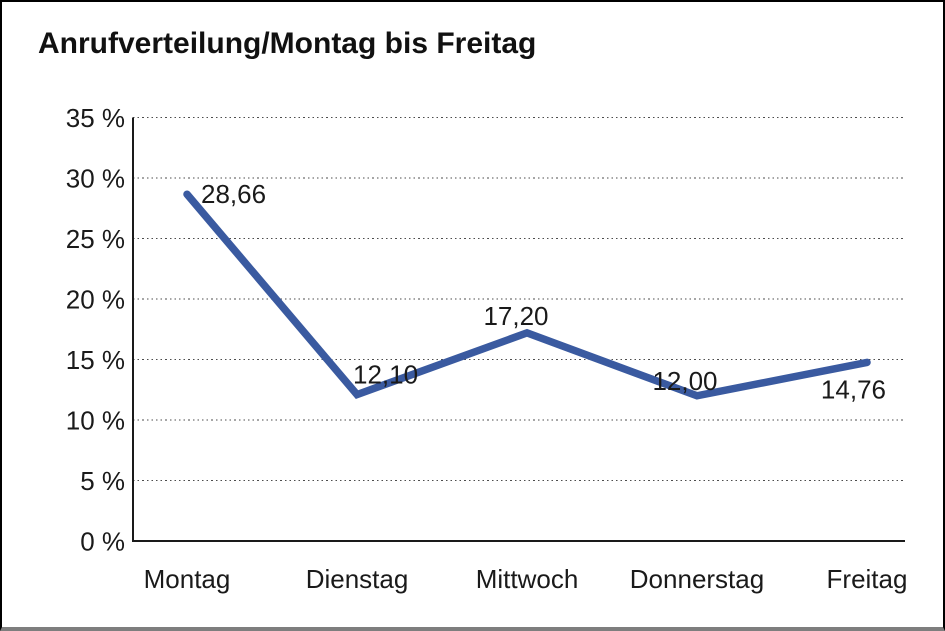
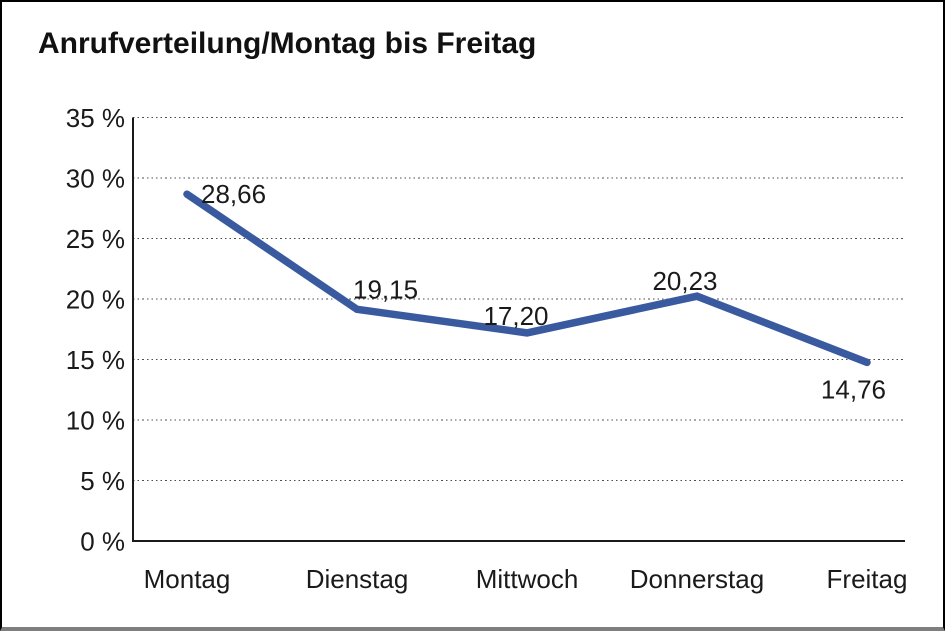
Dienstag: 12,10 -> 19,15
Donnerstag: 12,00 -> 20,23
